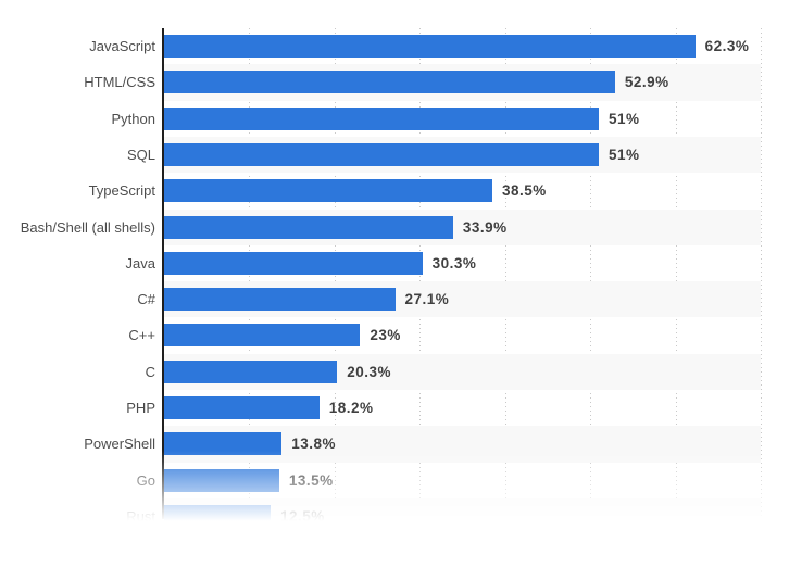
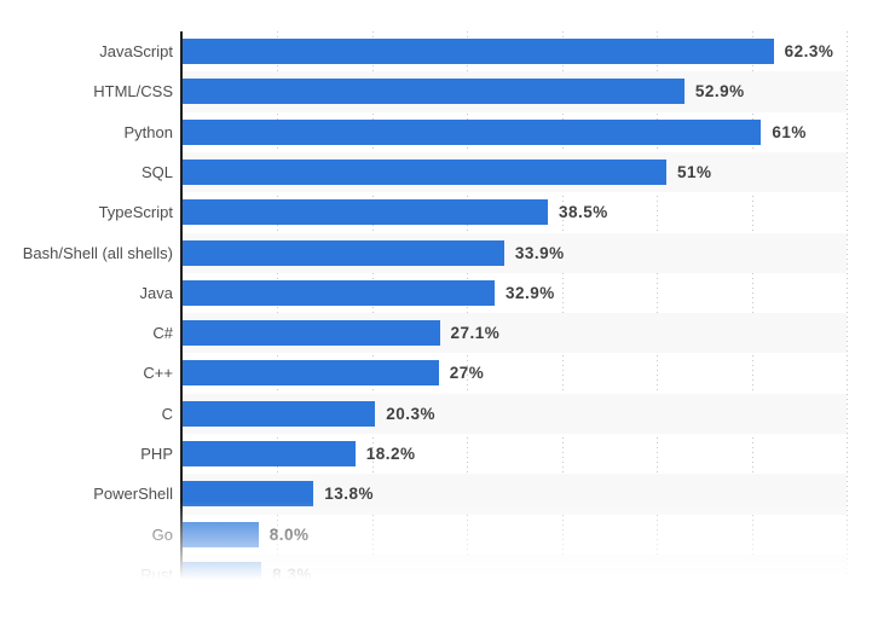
Python: 51% -> 61%
Java: 30.3% -> 32.9%
C++: 23% -> 27%
Go: 13.5% -> 8.0%
Rust: 12.5% -> 8.3%
